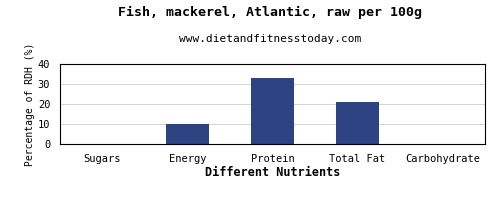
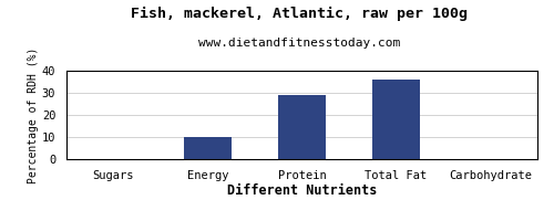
Protein: 33 -> 29
Total Fat: 21 -> 36
